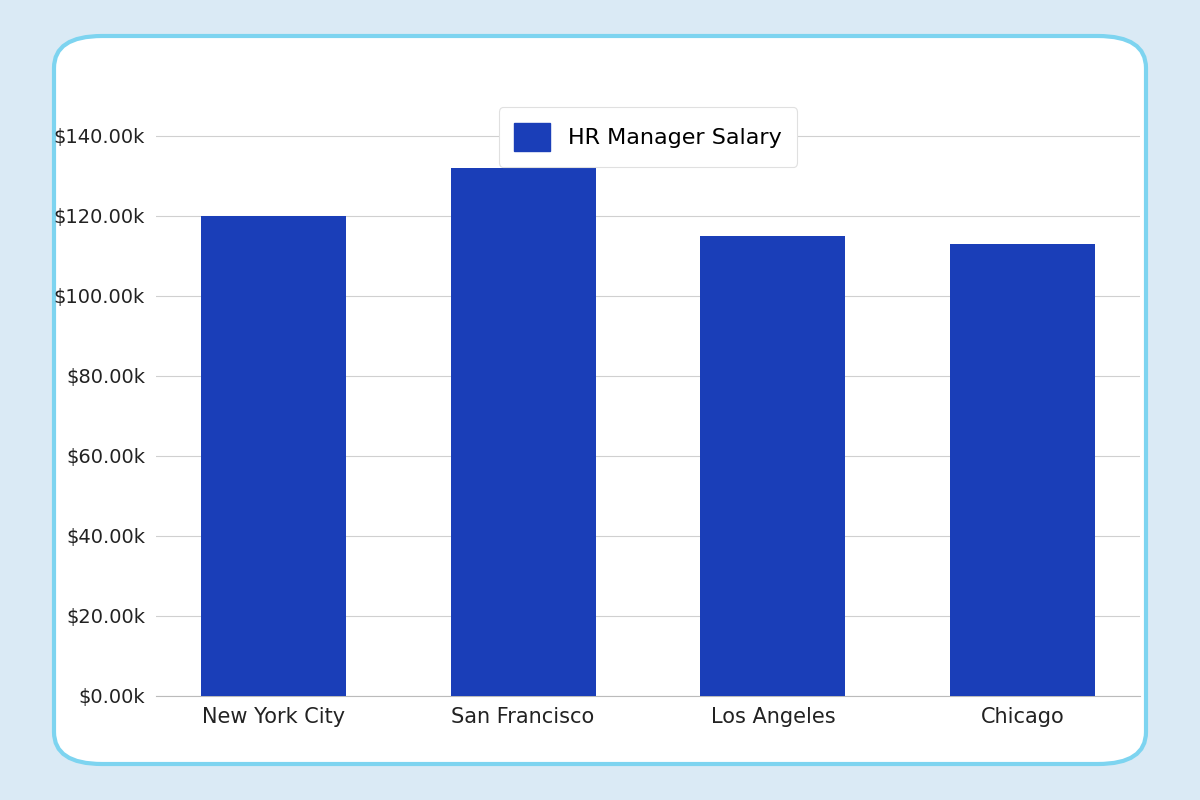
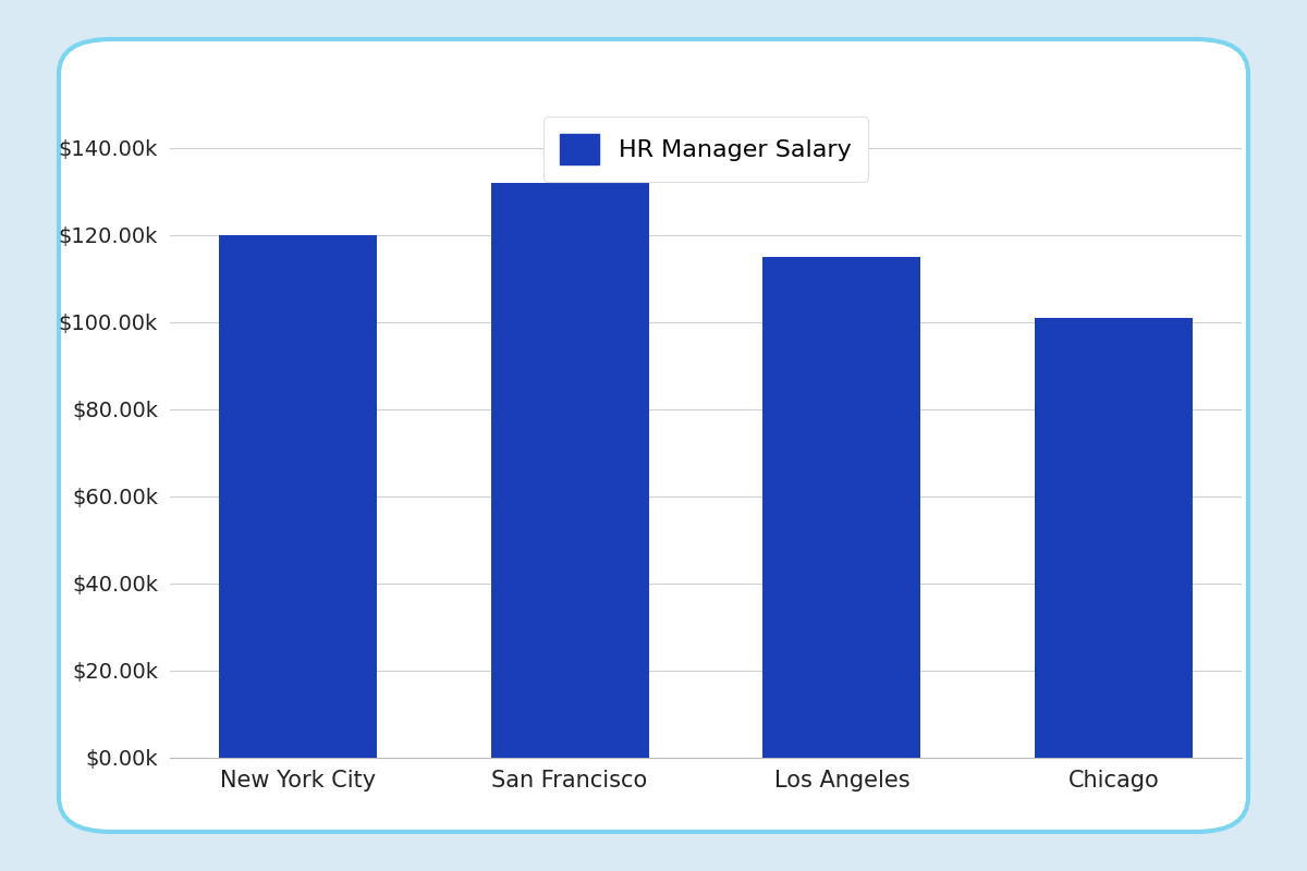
Chicago: $113k -> $101k
